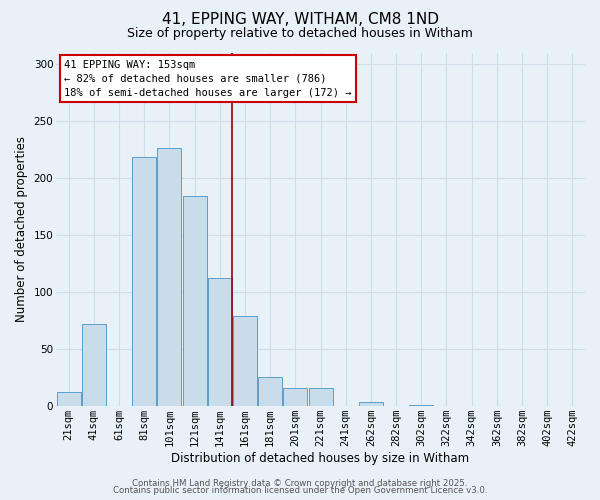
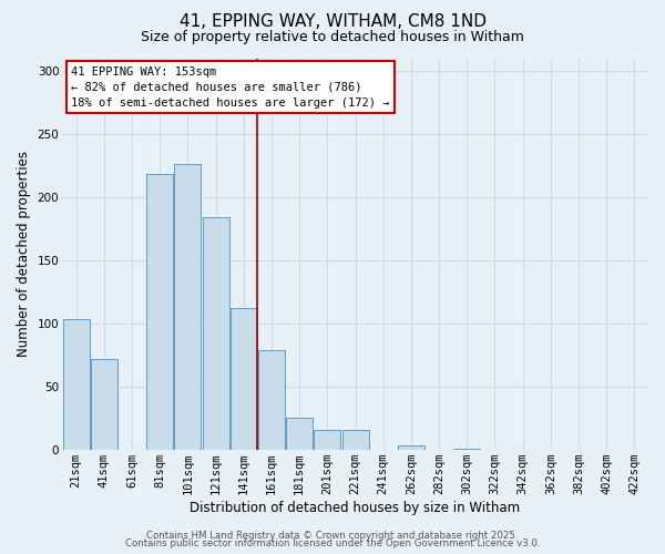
21sqm: 12 -> 104
